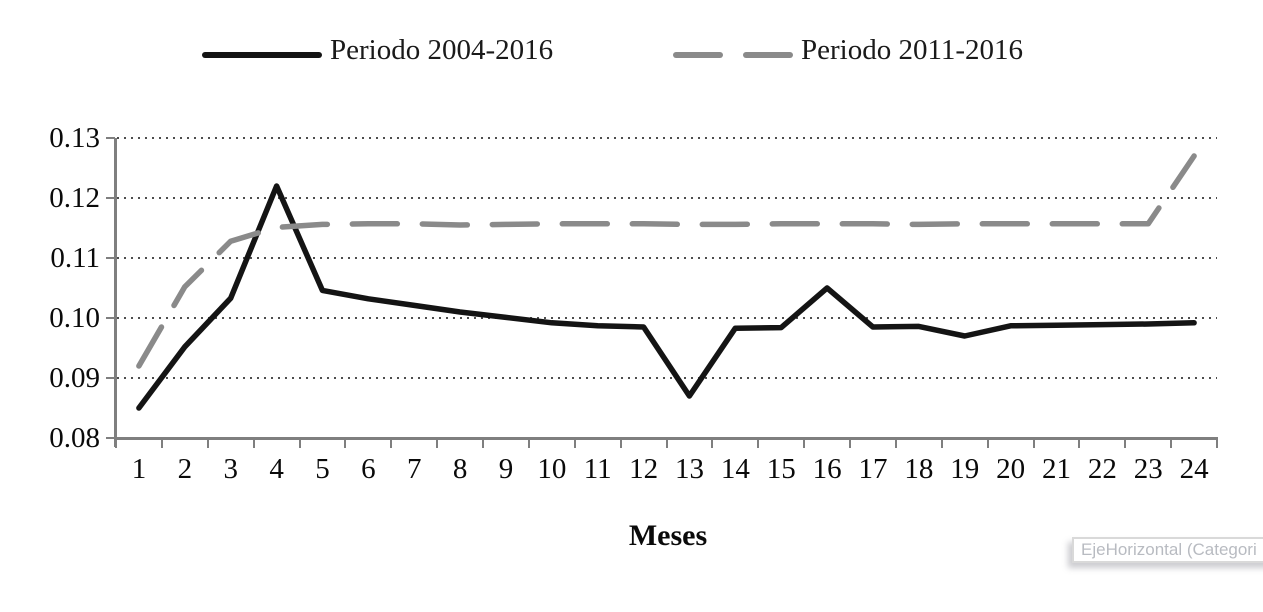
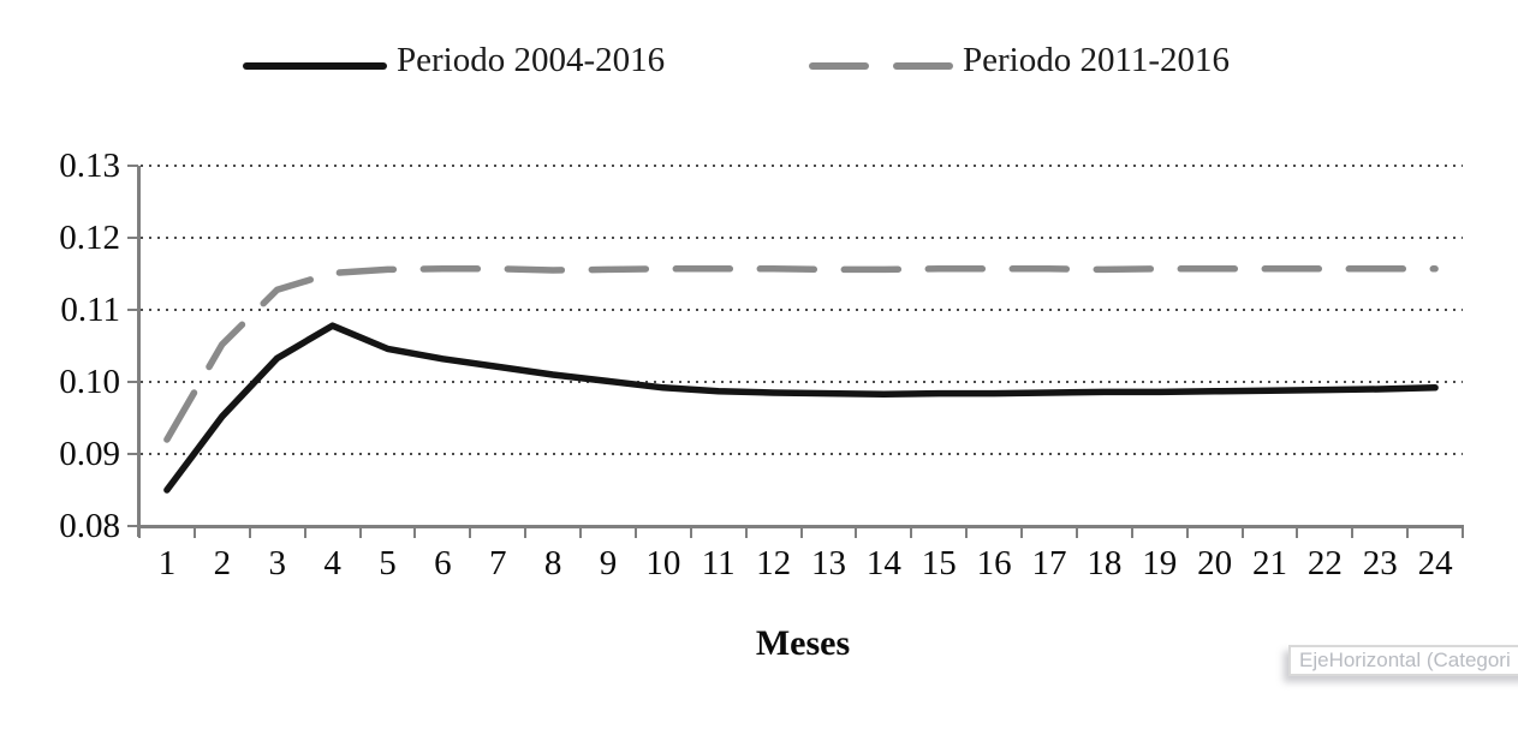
Periodo 2004-2016/4: 0.122 -> 0.108
Periodo 2004-2016/13: 0.087 -> 0.098
Periodo 2004-2016/16: 0.105 -> 0.098
Periodo 2004-2016/19: 0.097 -> 0.099
Periodo 2011-2016/24: 0.127 -> 0.116
